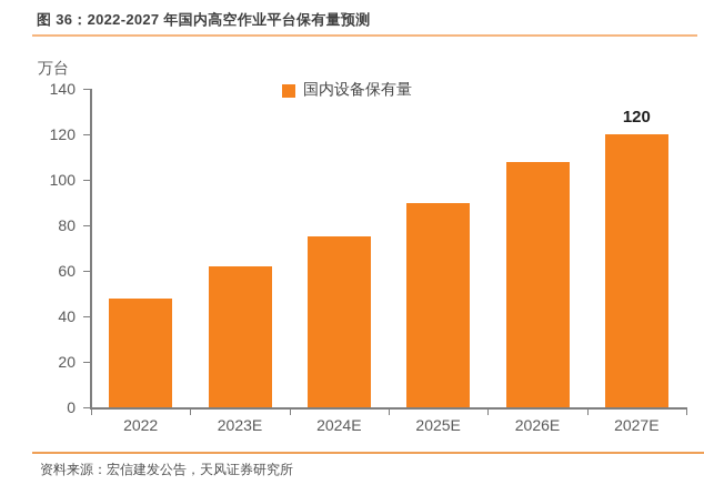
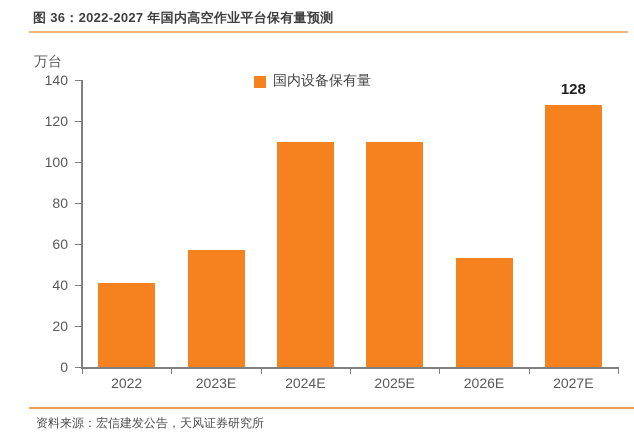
2022: 48 -> 41
2023E: 62 -> 57
2024E: 75 -> 110
2025E: 90 -> 110
2026E: 108 -> 53
2027E: 120 -> 128
